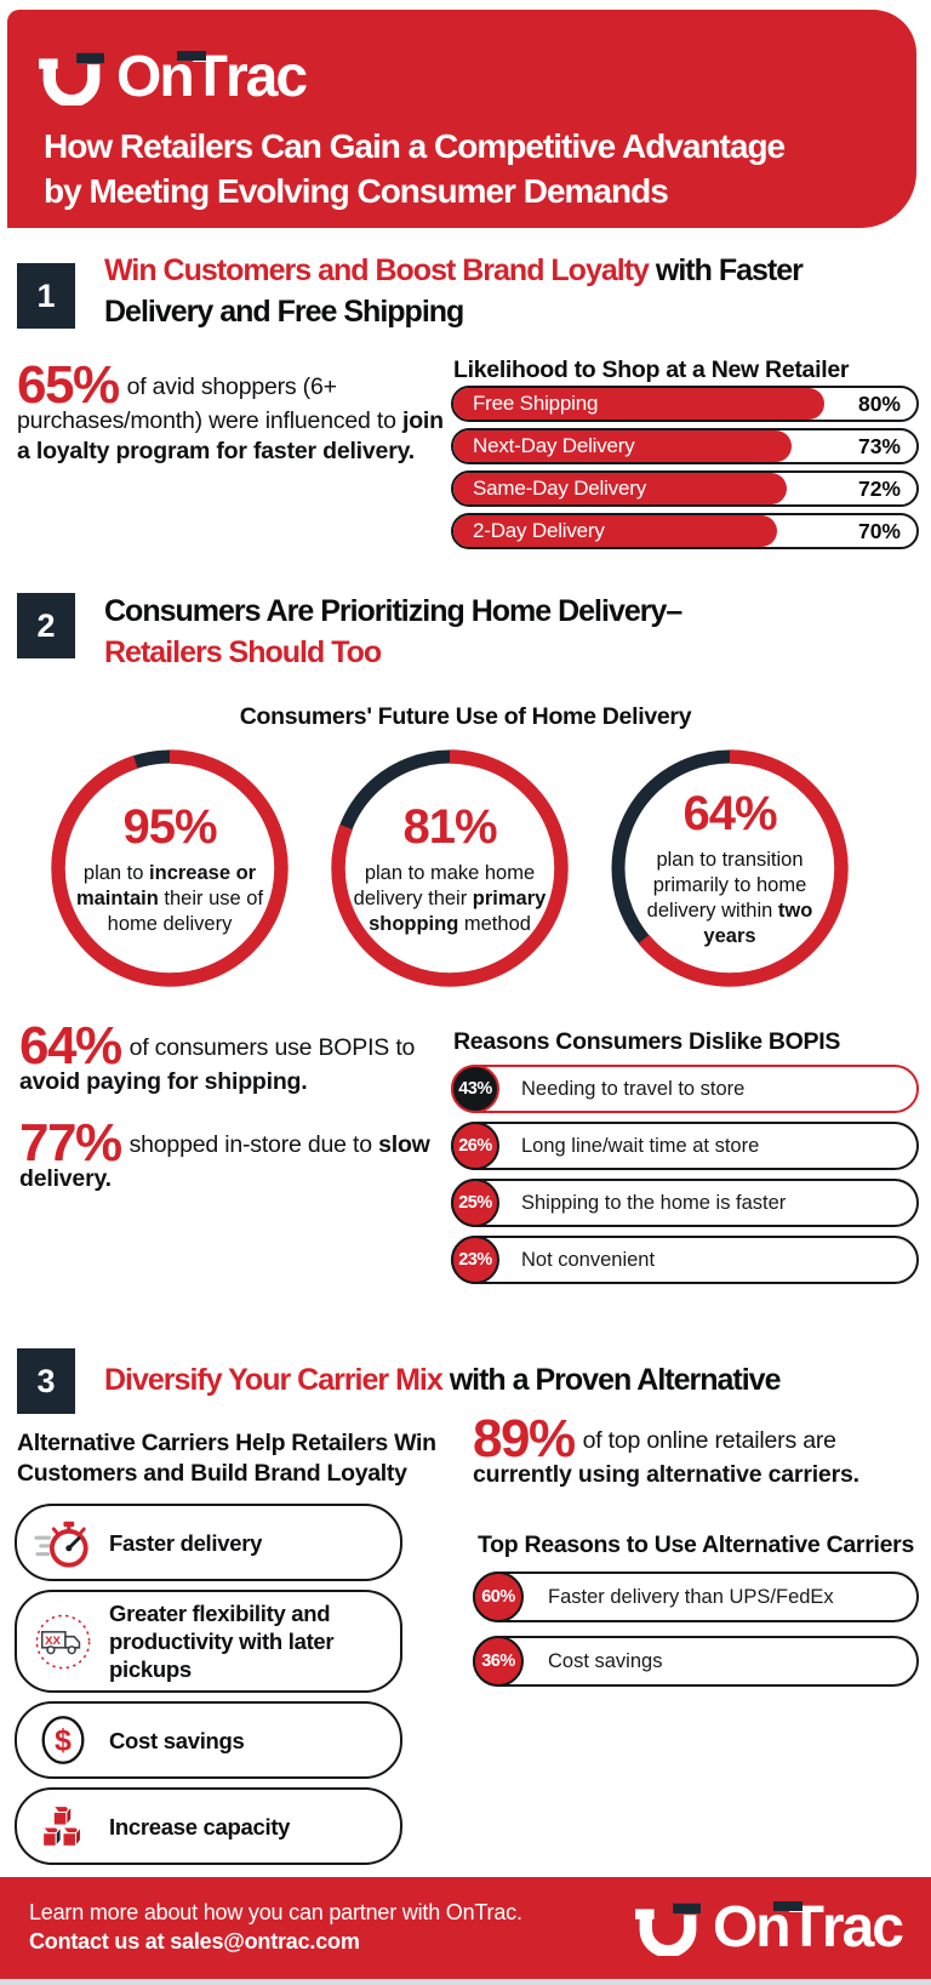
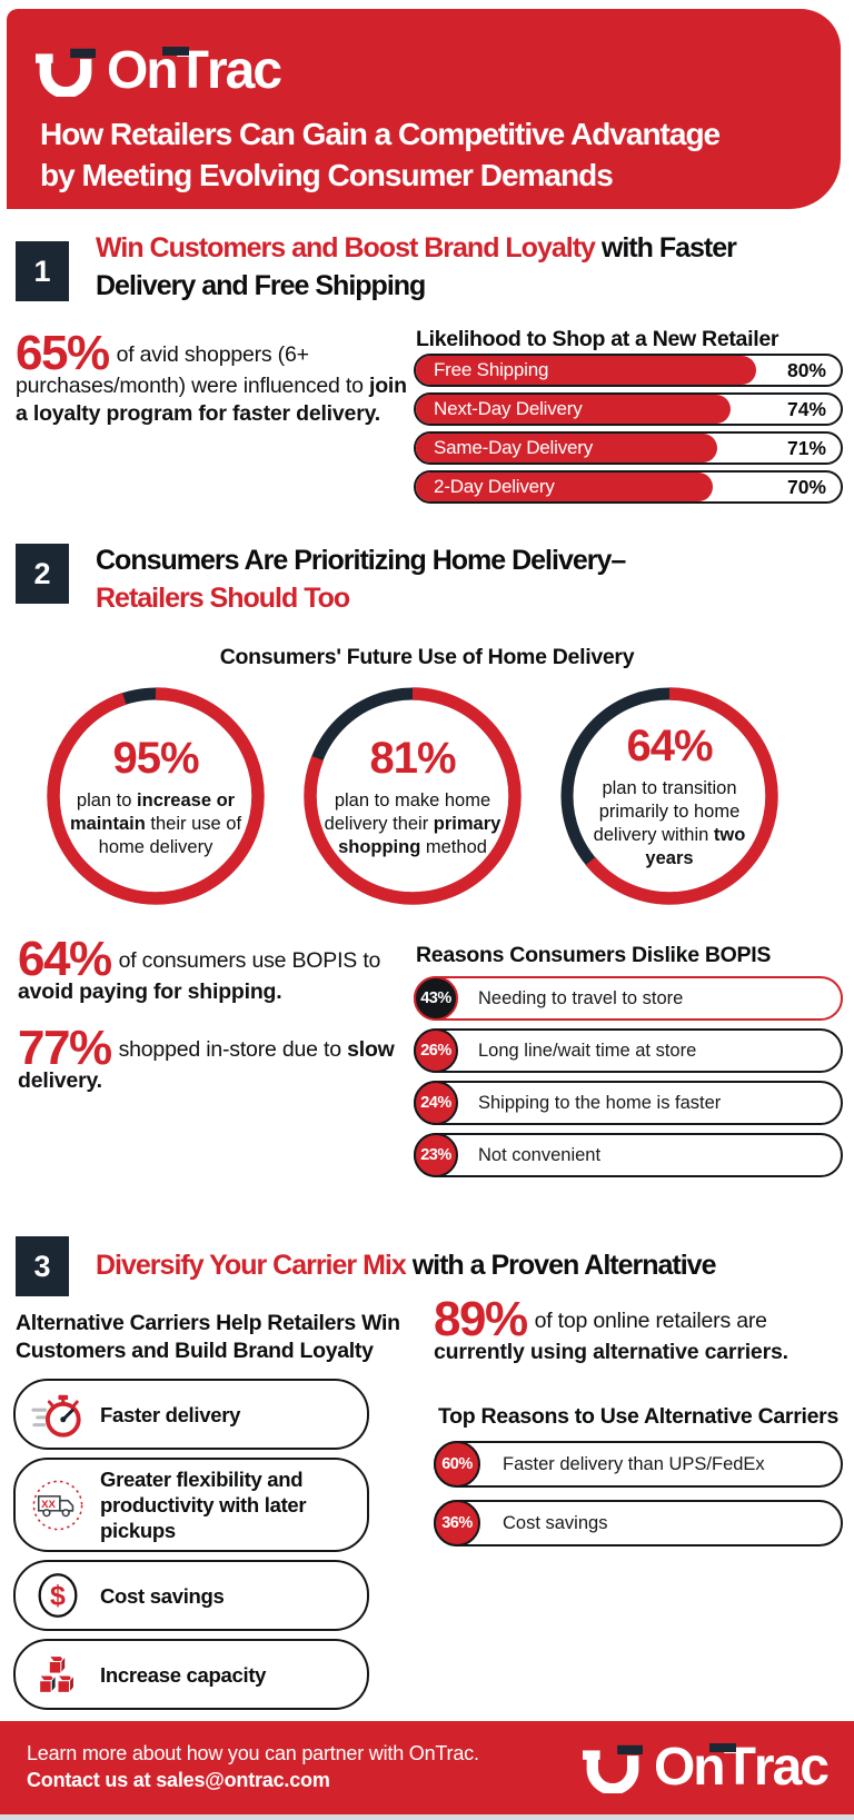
Likelihood to Shop at a New Retailer/Next-Day Delivery: 73% -> 74%
Likelihood to Shop at a New Retailer/Same-Day Delivery: 72% -> 71%
Reasons Consumers Dislike BOPIS/Shipping to the home is faster: 25% -> 24%
